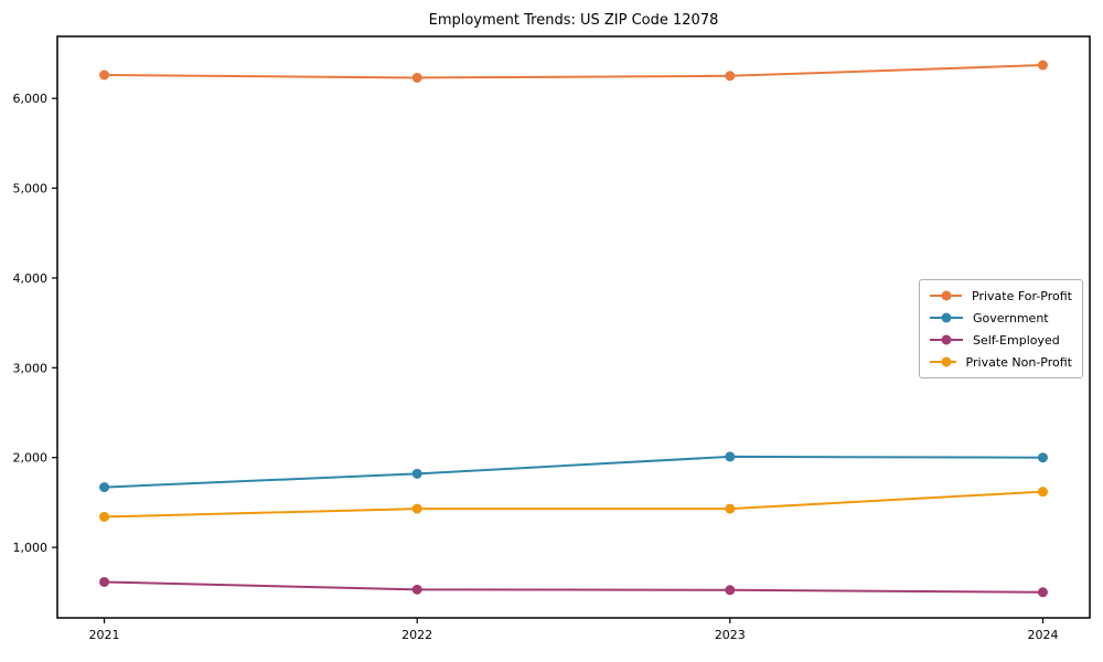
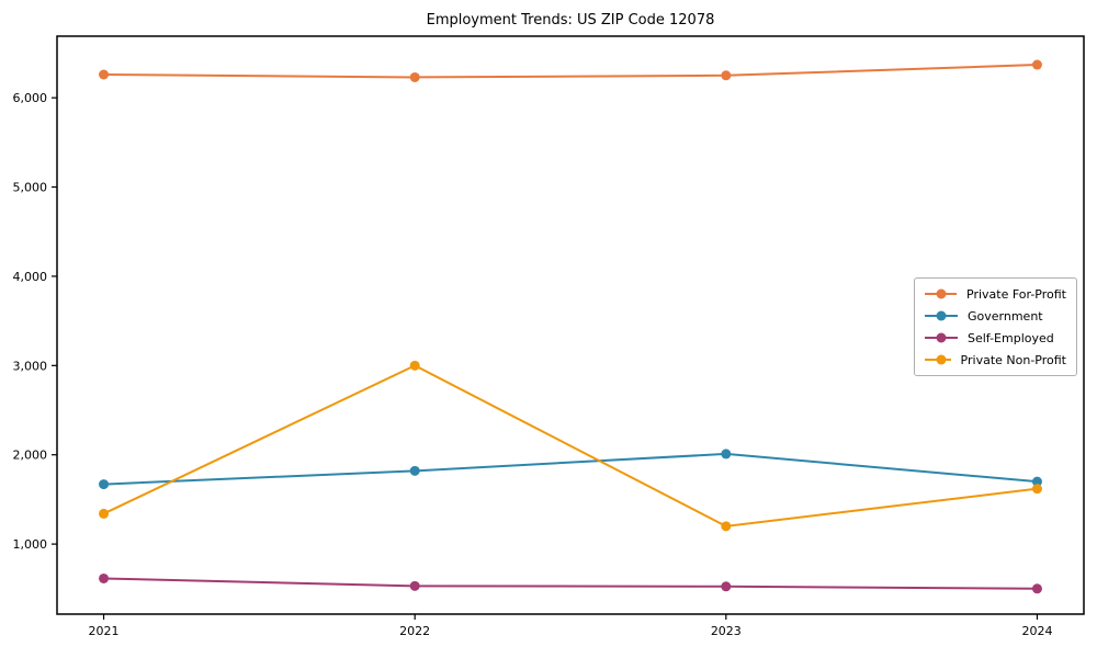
Private Non-Profit/2022: 1400 -> 3000
Private Non-Profit/2023: 1400 -> 1200
Government/2024: 2000 -> 1700
